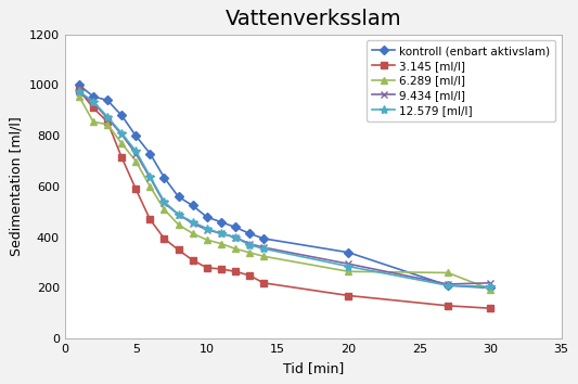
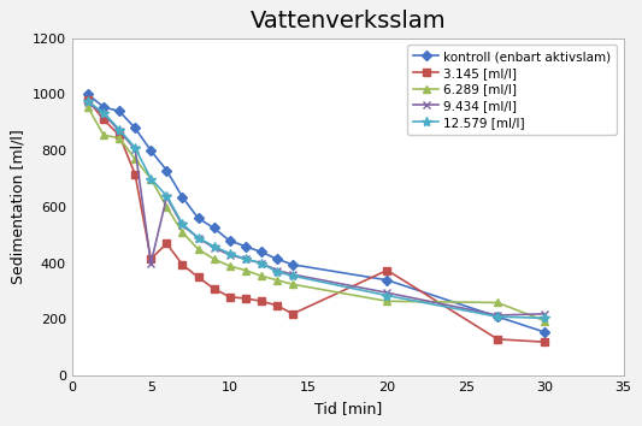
3.145 [ml/l]/5: 590 -> 415
9.434 [ml/l]/5: 730 -> 400
12.579 [ml/l]/5: 740 -> 700
3.145 [ml/l]/20: 170 -> 375
kontroll (enbart aktivslam)/30: 200 -> 155
